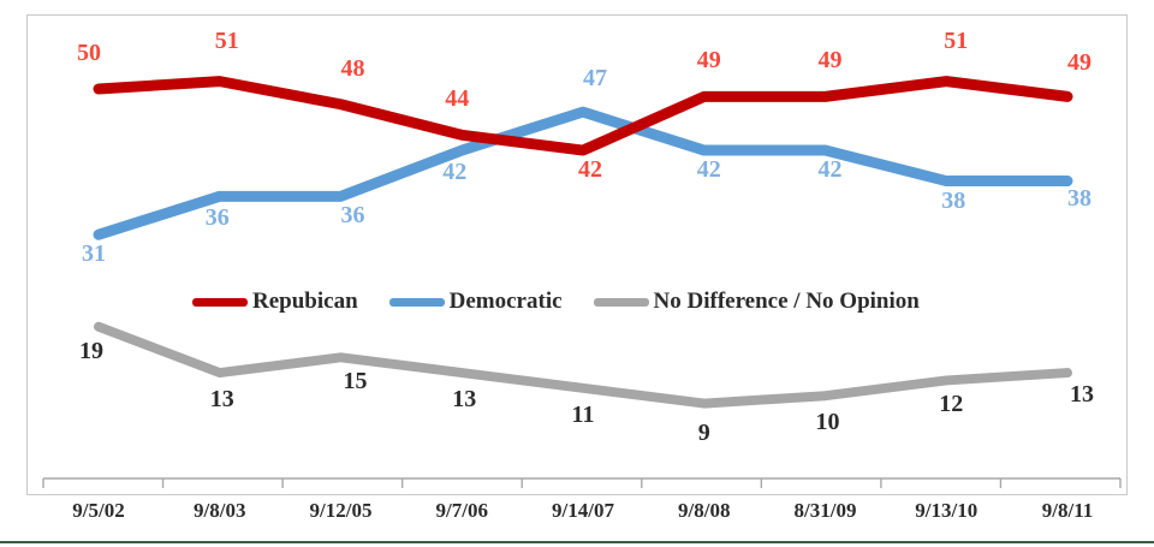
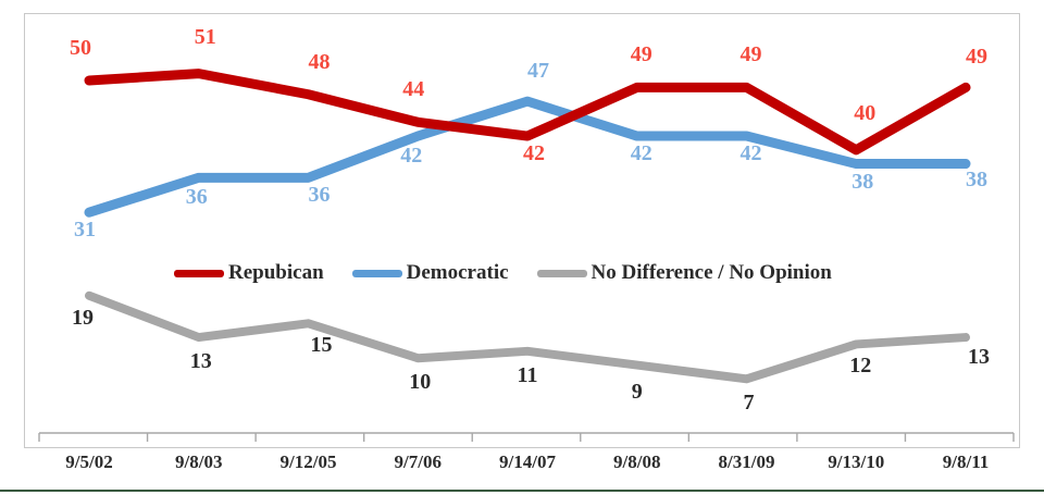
No Difference / No Opinion/9/7/06: 13 -> 10
No Difference / No Opinion/8/31/09: 10 -> 7
Repubican/9/13/10: 51 -> 40
